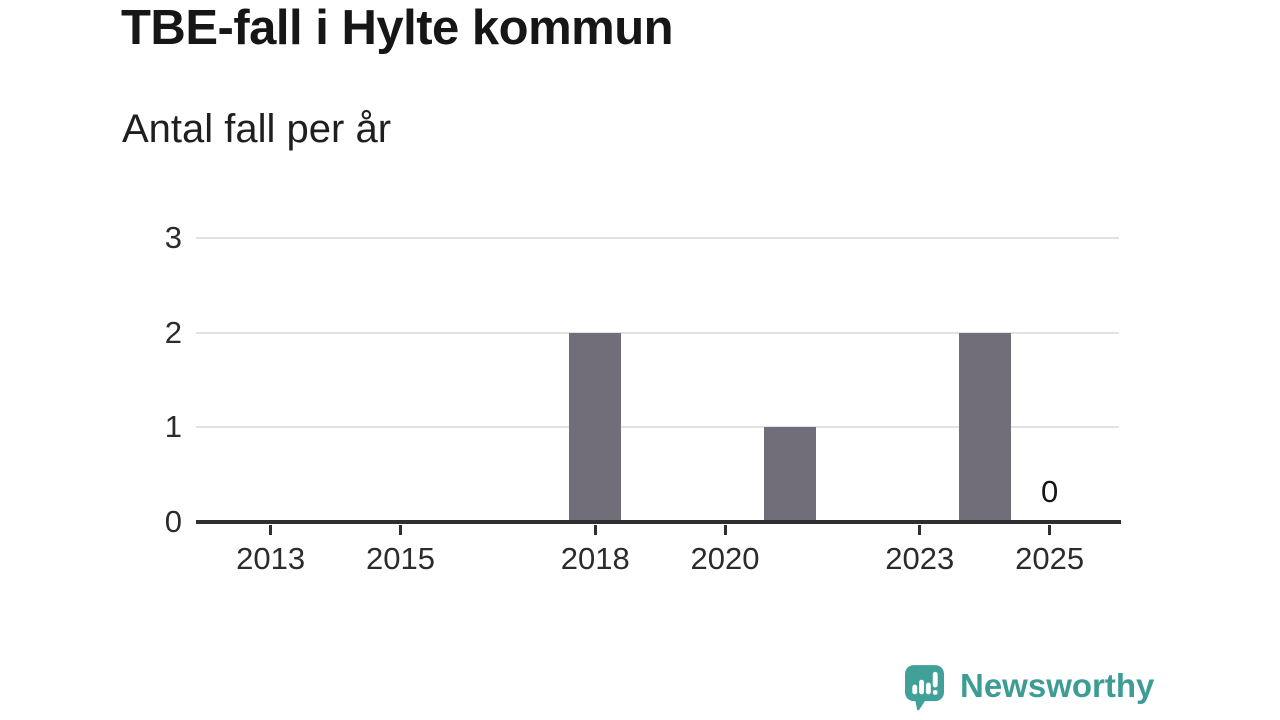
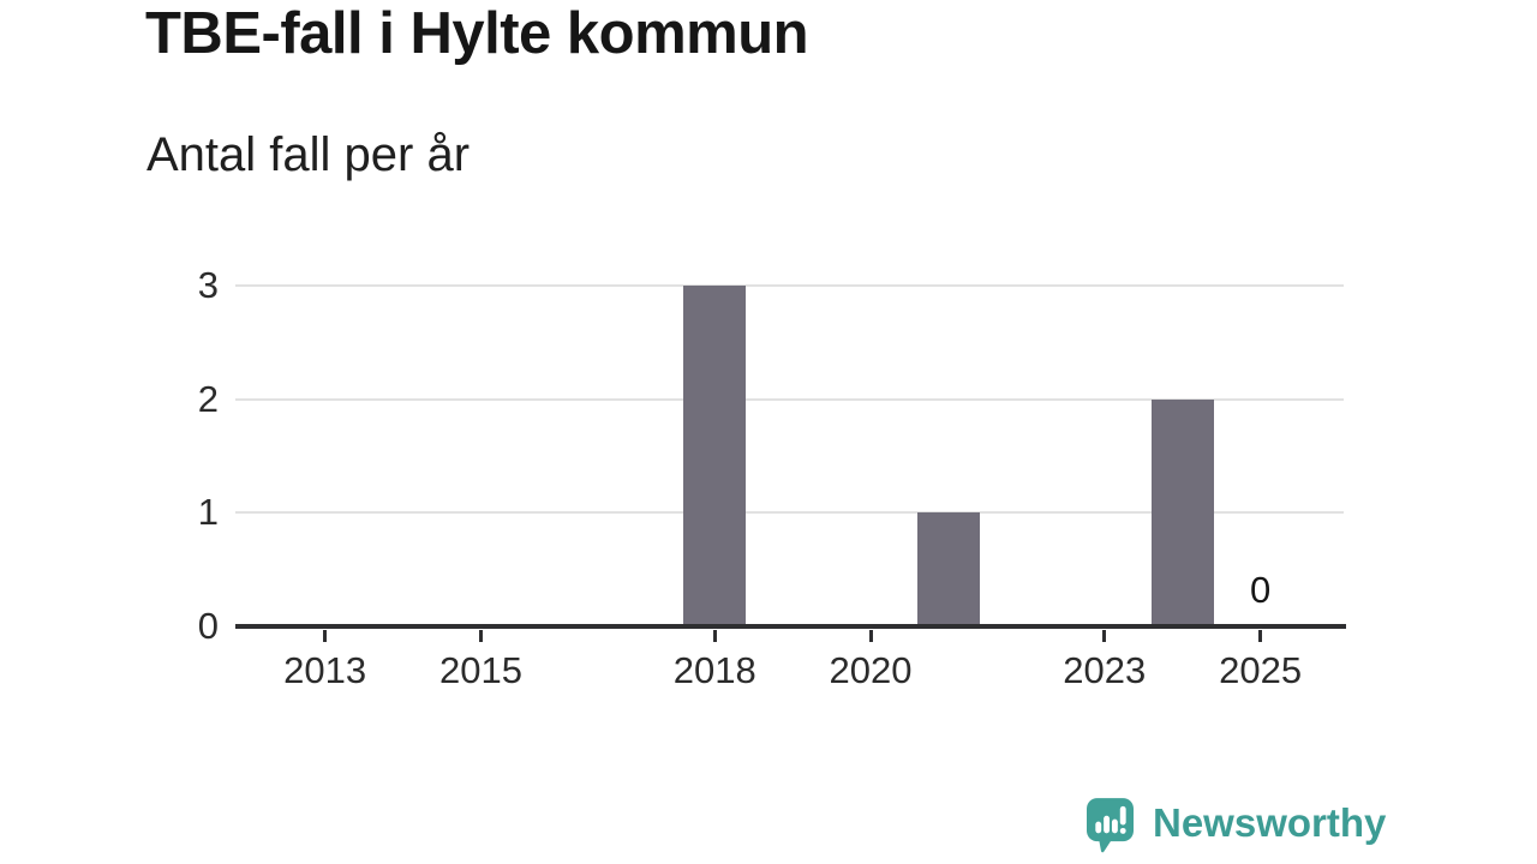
2018: 2 -> 3
